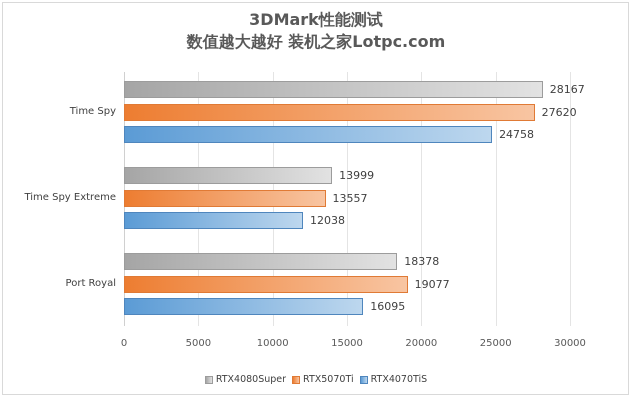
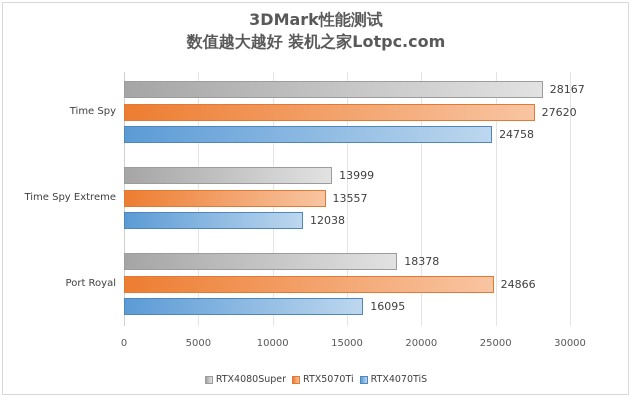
RTX5070Ti/Port Royal: 19077 -> 24866
